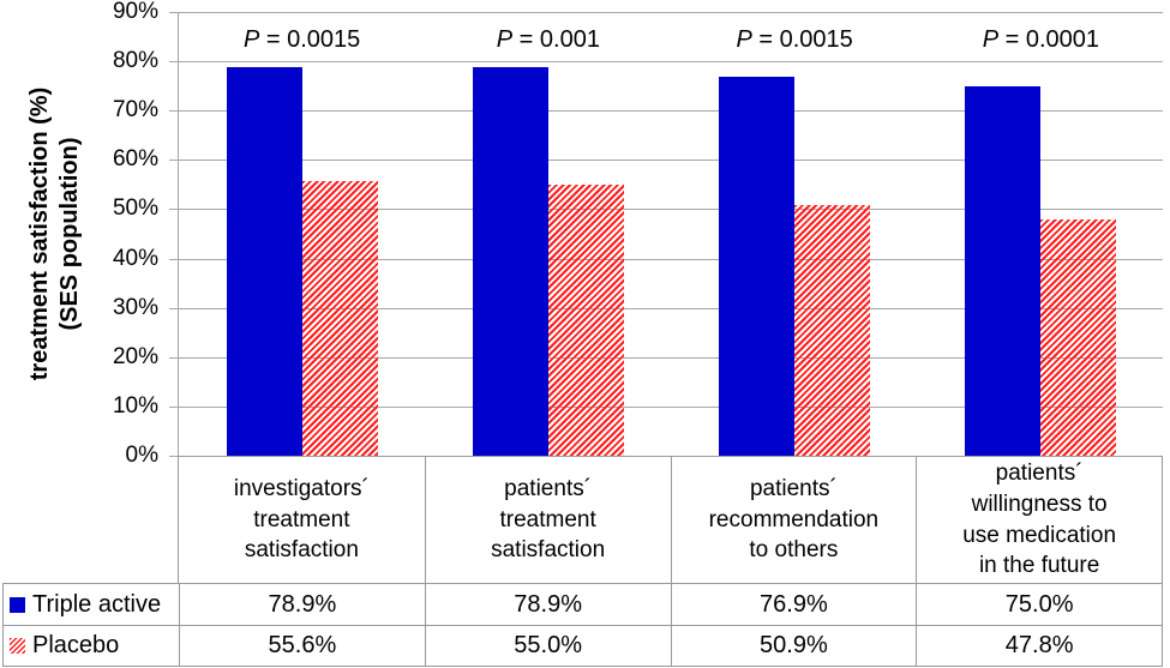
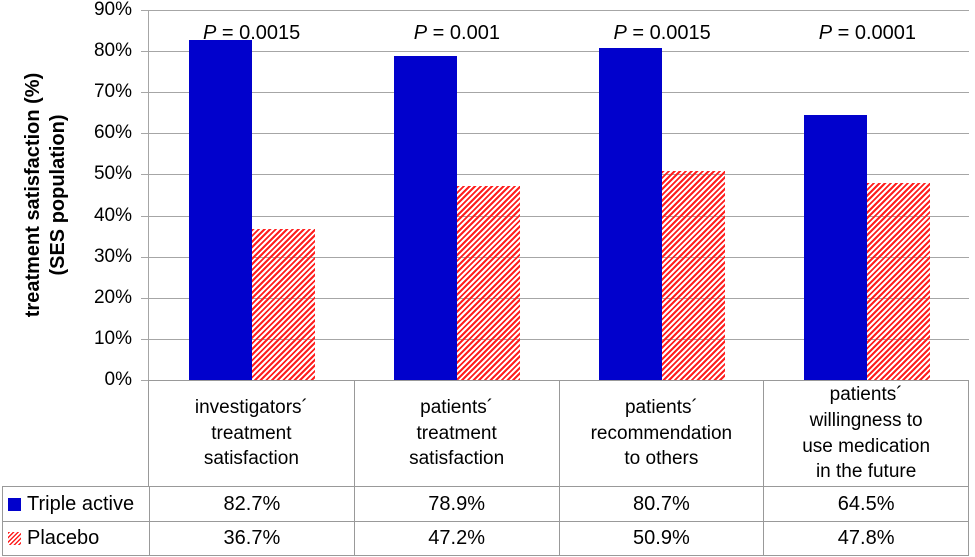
Triple active/investigators´ treatment satisfaction: 78.9% -> 82.7%
Placebo/investigators´ treatment satisfaction: 55.6% -> 36.7%
Placebo/patients´ treatment satisfaction: 55.0% -> 47.2%
Triple active/patients´ recommendation to others: 76.9% -> 80.7%
Triple active/patients´ willingness to use medication in the future: 75.0% -> 64.5%
